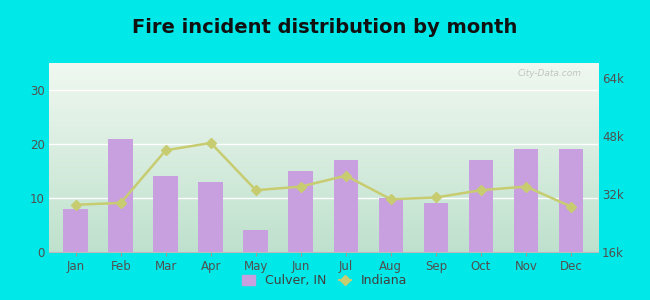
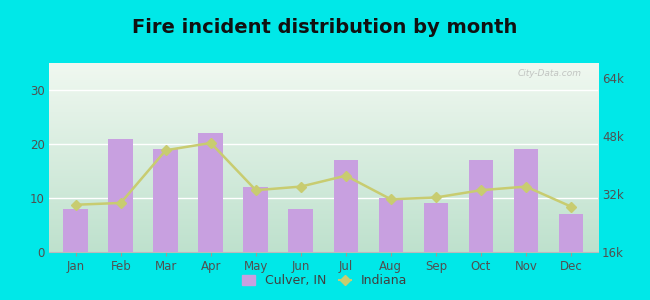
Culver, IN/Mar: 14 -> 19
Culver, IN/Apr: 13 -> 22
Culver, IN/May: 4 -> 12
Culver, IN/Jun: 15 -> 8
Culver, IN/Dec: 19 -> 7
